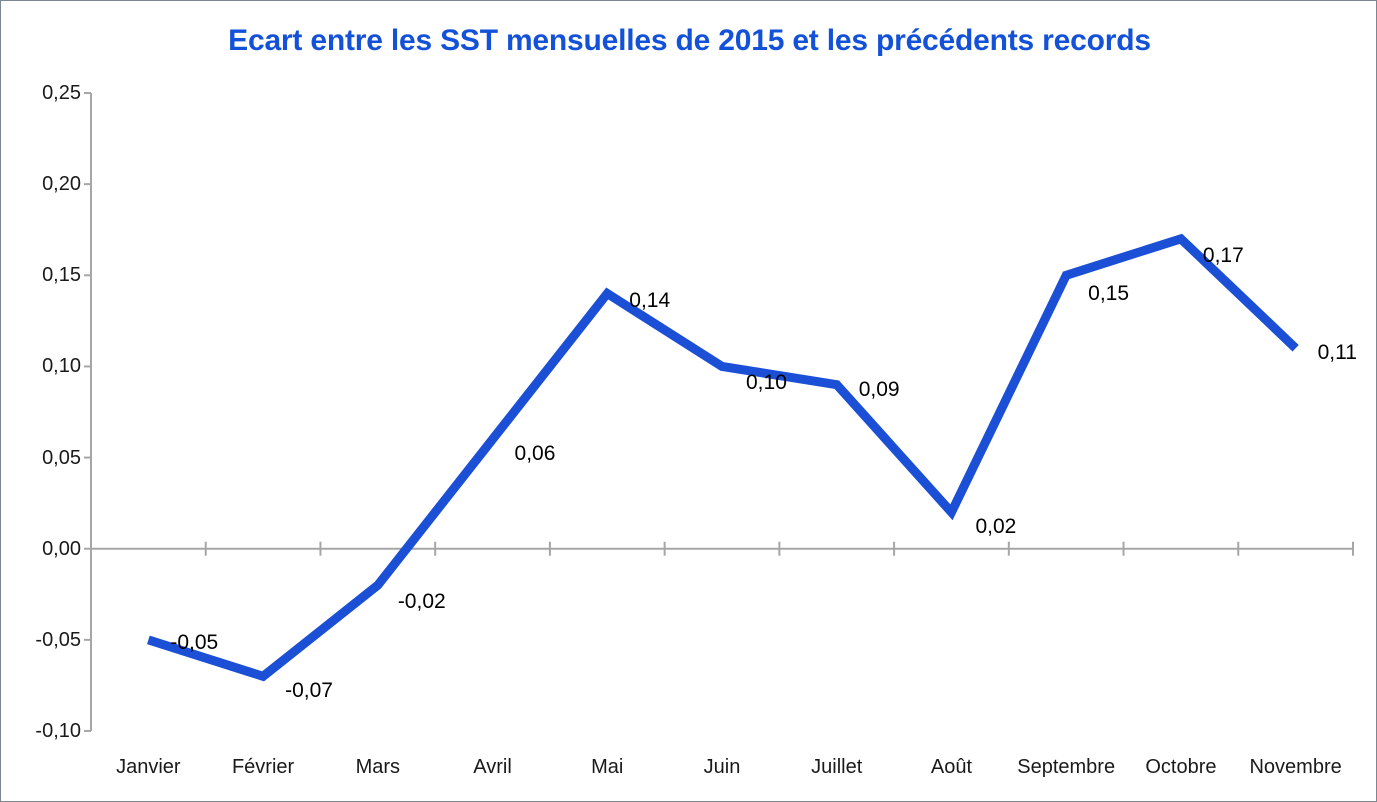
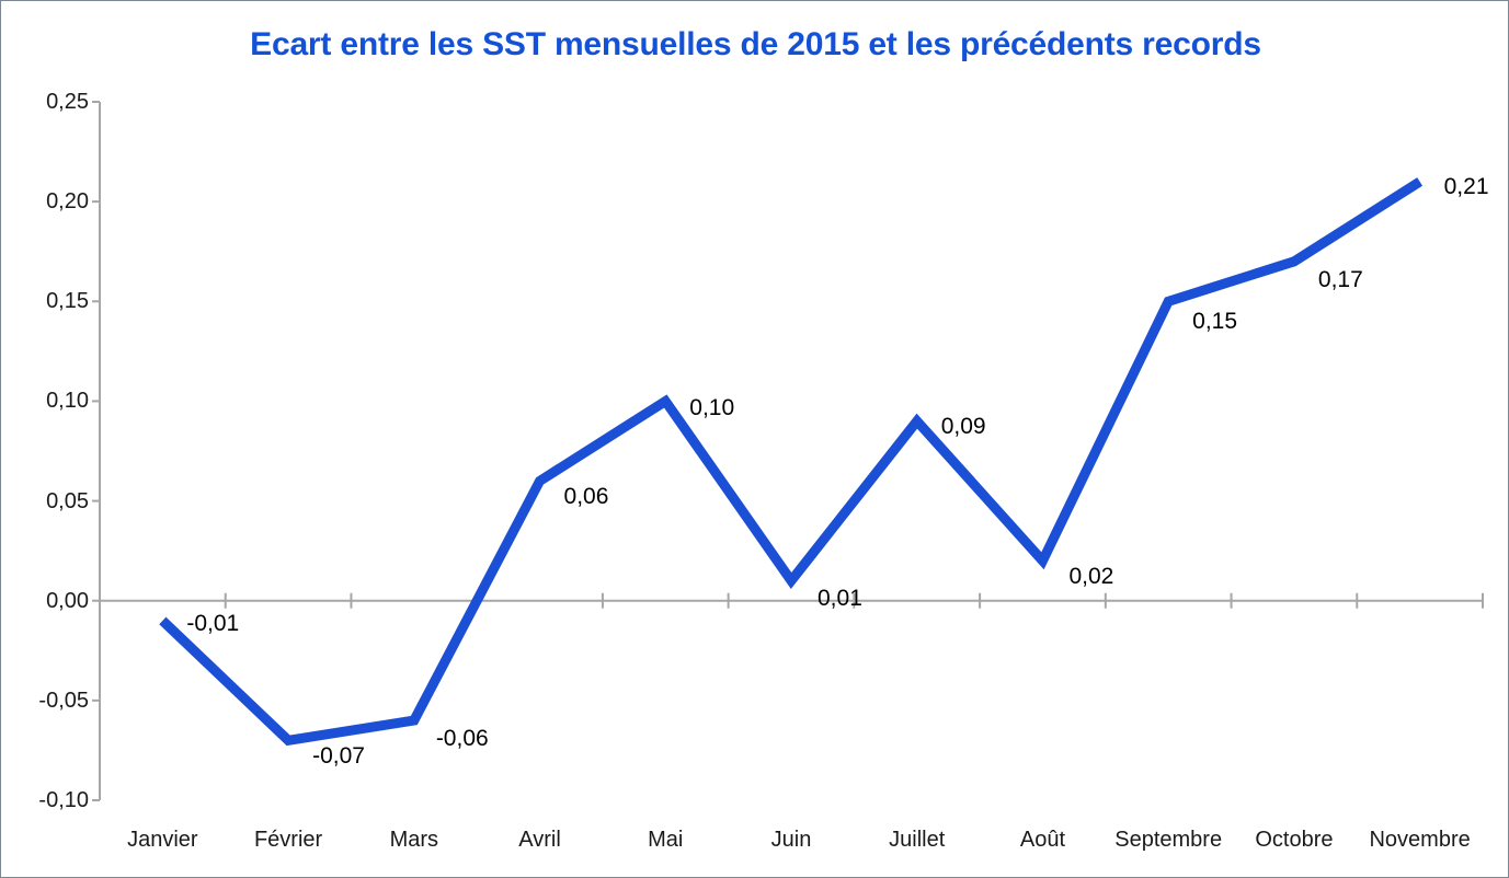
Janvier: -0,05 -> -0,01
Mars: -0,02 -> -0,06
Mai: 0,14 -> 0,10
Juin: 0,10 -> 0,01
Novembre: 0,11 -> 0,21
